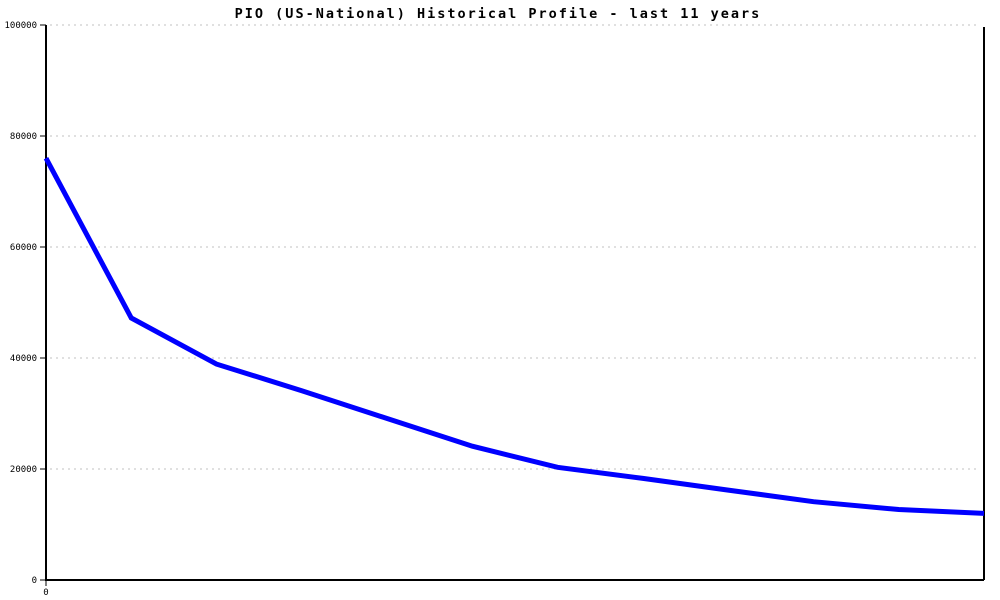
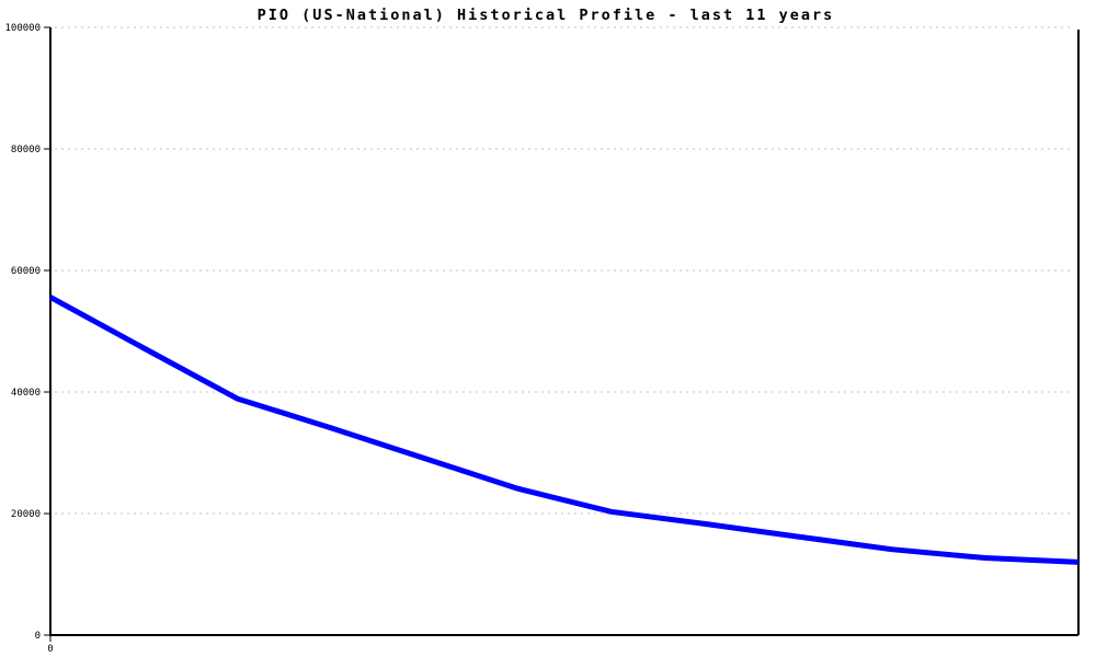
0: 76000 -> 56000
